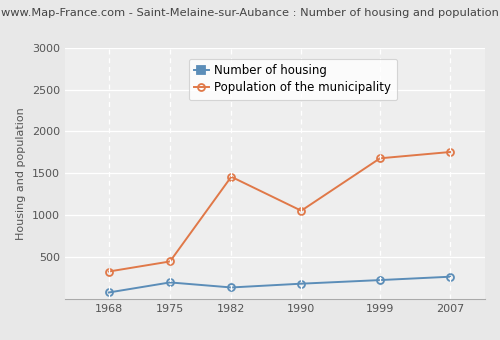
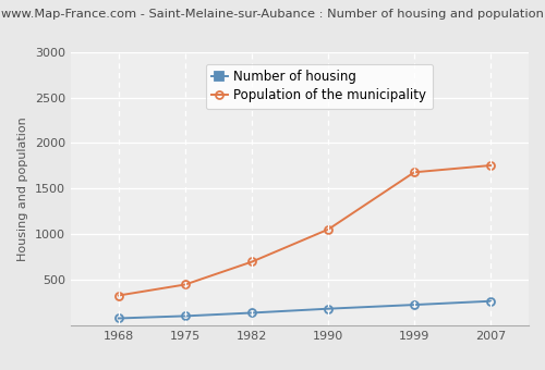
Number of housing/1975: 200 -> 100
Population of the municipality/1982: 1460 -> 700
